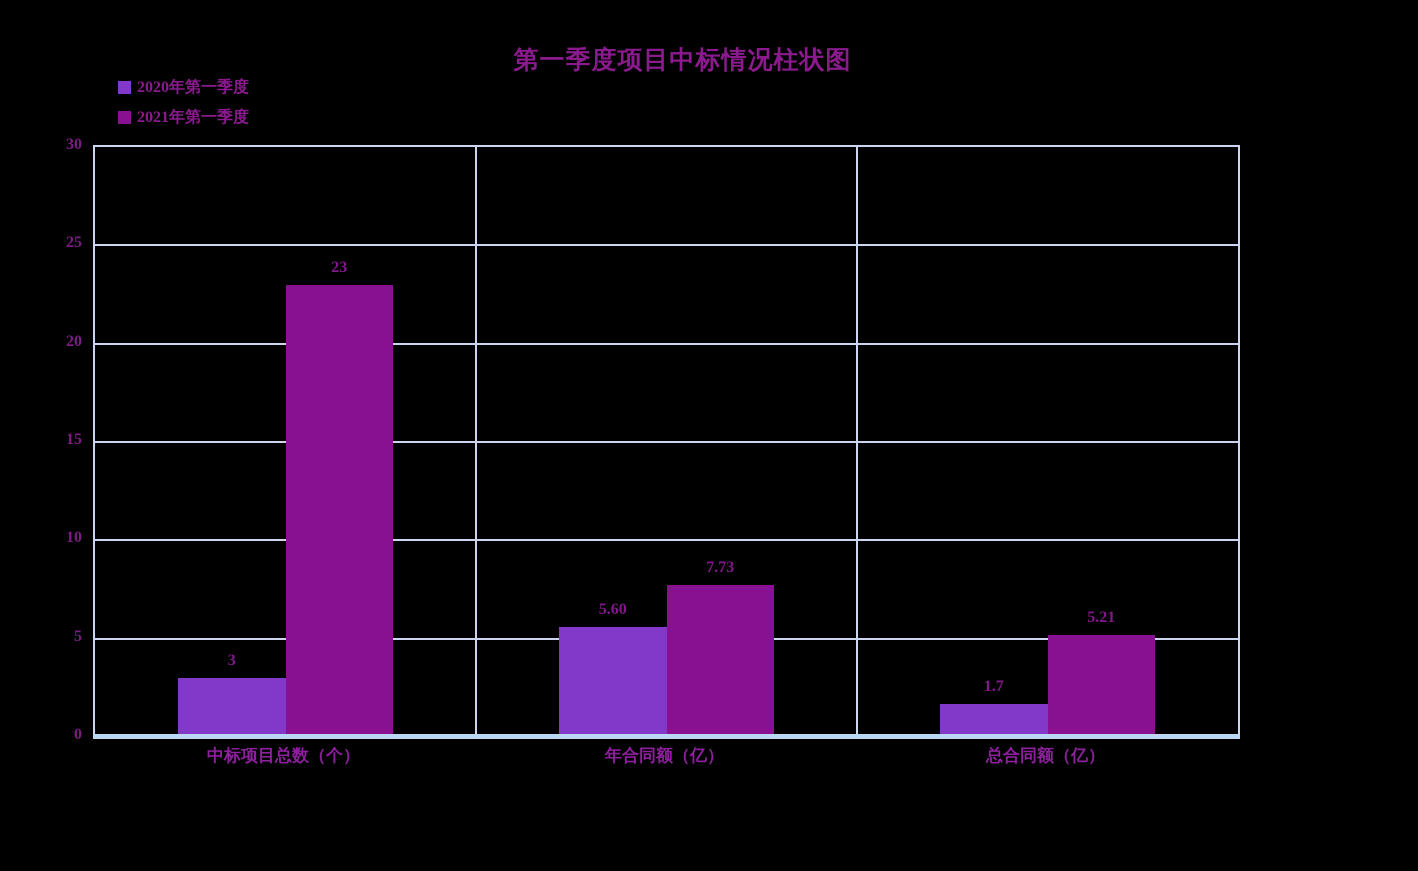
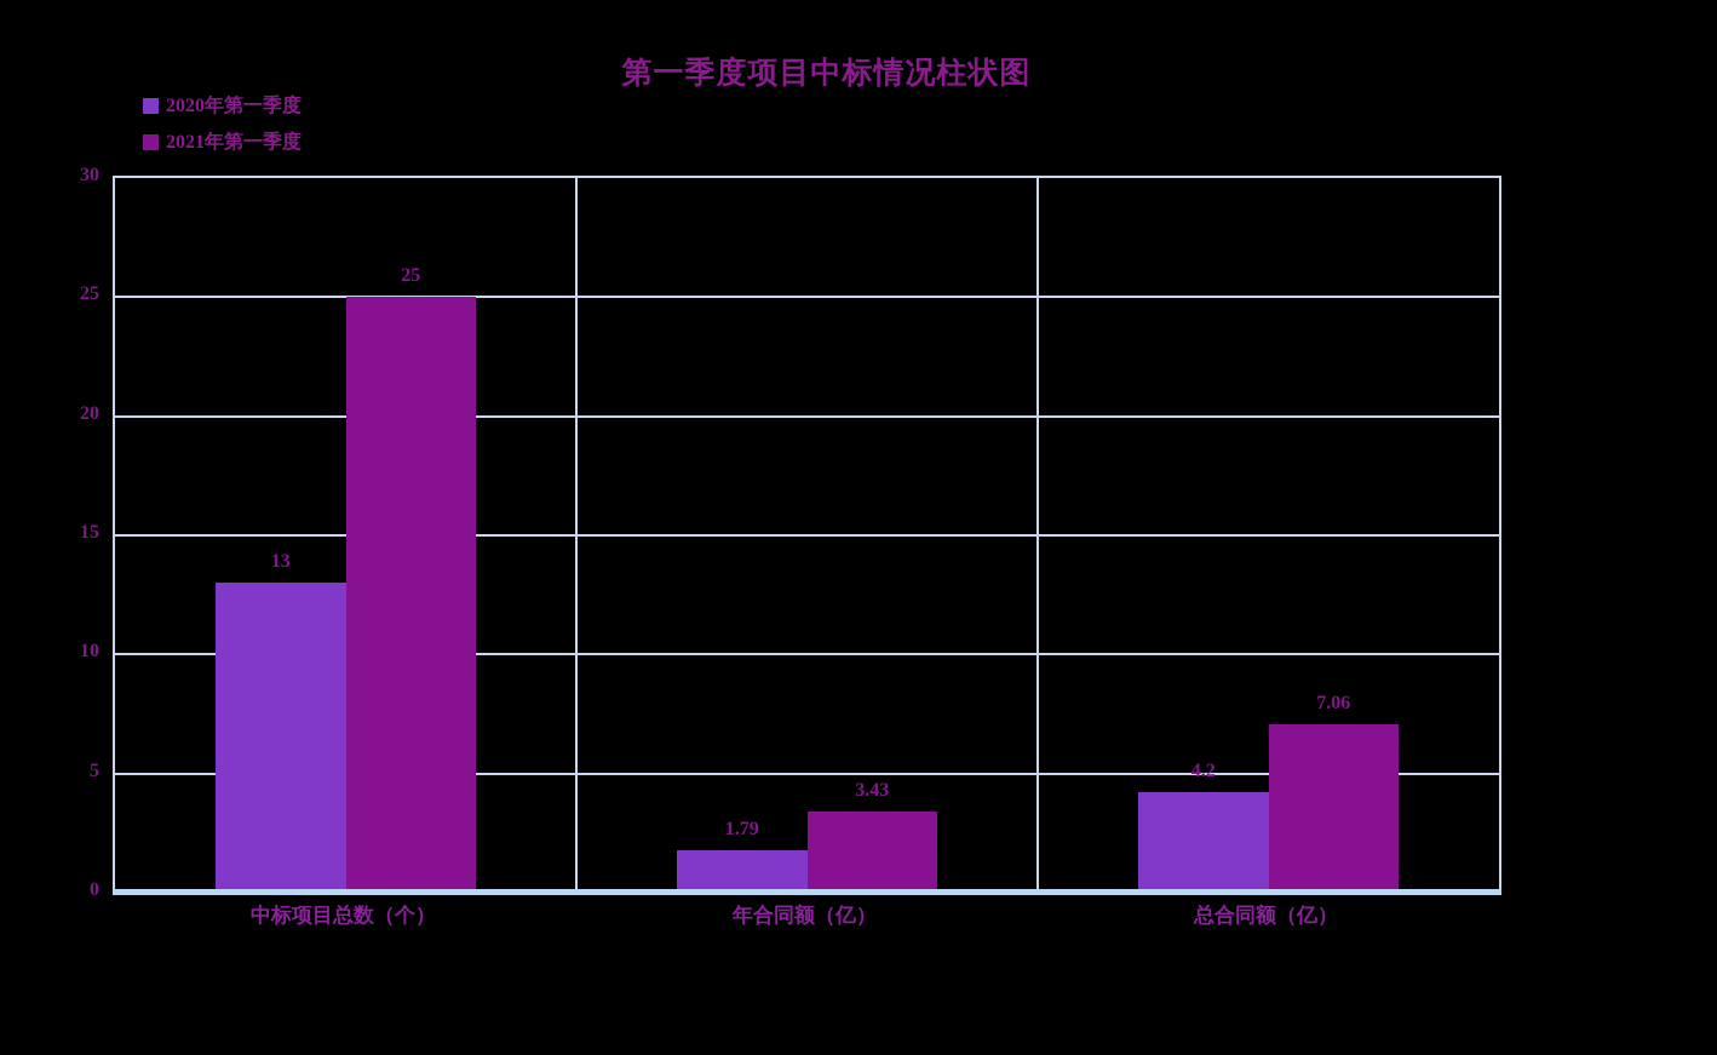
2020年第一季度/中标项目总数（个）: 3 -> 13
2021年第一季度/中标项目总数（个）: 23 -> 25
2020年第一季度/年合同额（亿）: 5.60 -> 1.79
2021年第一季度/年合同额（亿）: 7.73 -> 3.43
2020年第一季度/总合同额（亿）: 1.7 -> 4.2
2021年第一季度/总合同额（亿）: 5.21 -> 7.06
